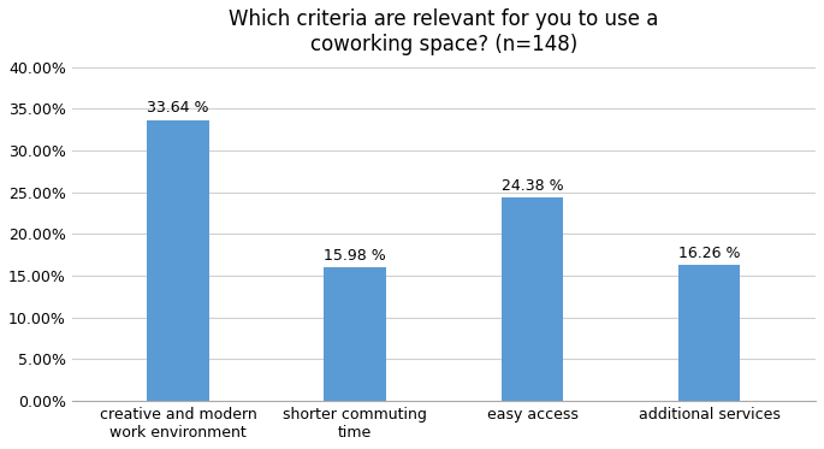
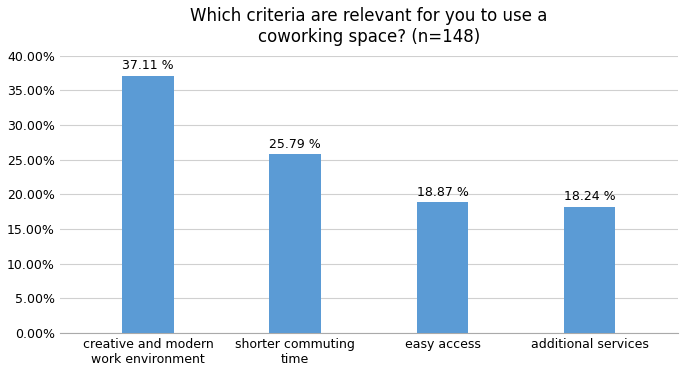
creative and modern work environment: 33.64 -> 37.11
shorter commuting time: 15.98 -> 25.79
easy access: 24.38 -> 18.87
additional services: 16.26 -> 18.24
